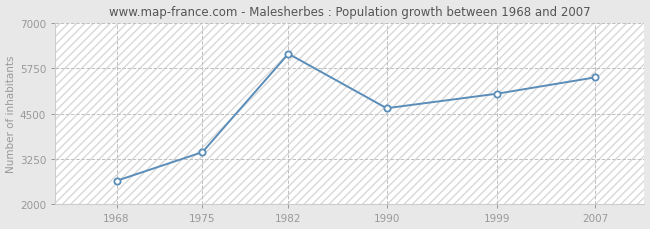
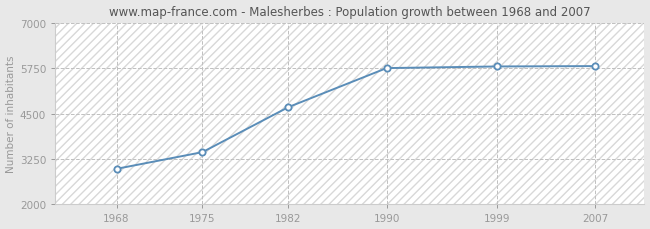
1968: 2650 -> 2980
1982: 6150 -> 4680
1990: 4650 -> 5760
1999: 5050 -> 5800
2007: 5500 -> 5810
